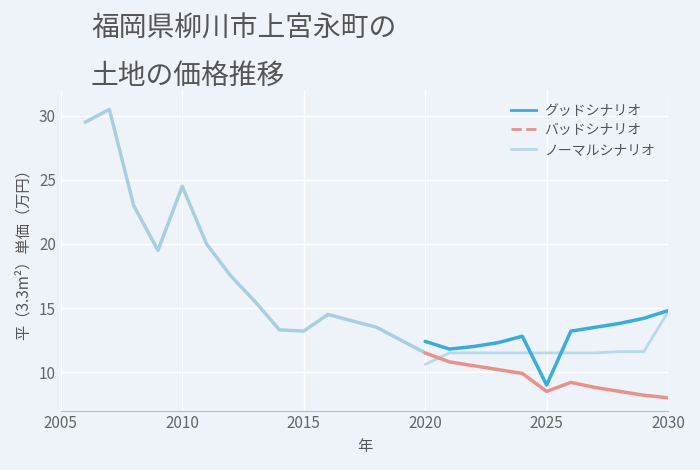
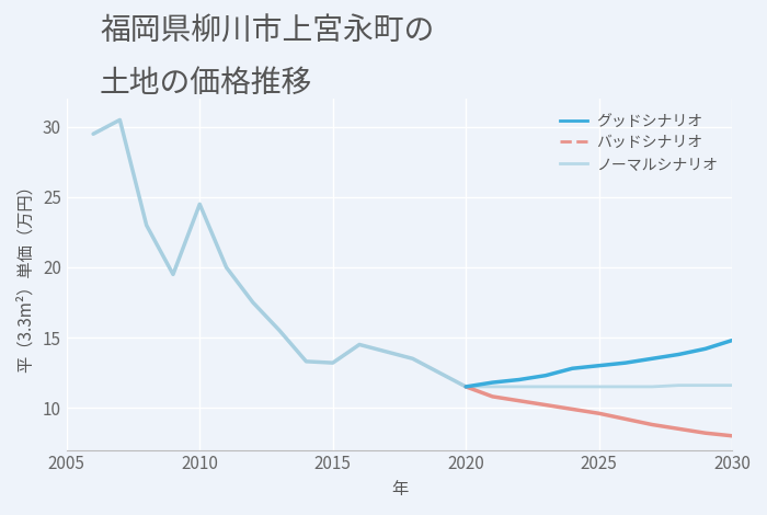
グッドシナリオ/2020: 12.4 -> 11.5
ノーマルシナリオ/2020: 10.6 -> 11.5
グッドシナリオ/2025: 9.0 -> 13.0
バッドシナリオ/2025: 8.5 -> 9.6
ノーマルシナリオ/2030: 14.7 -> 11.6
